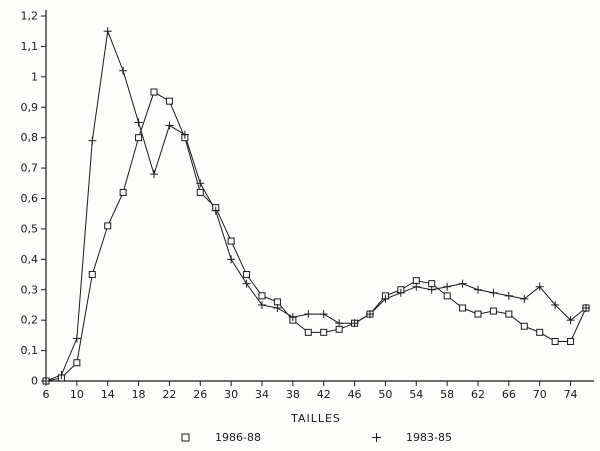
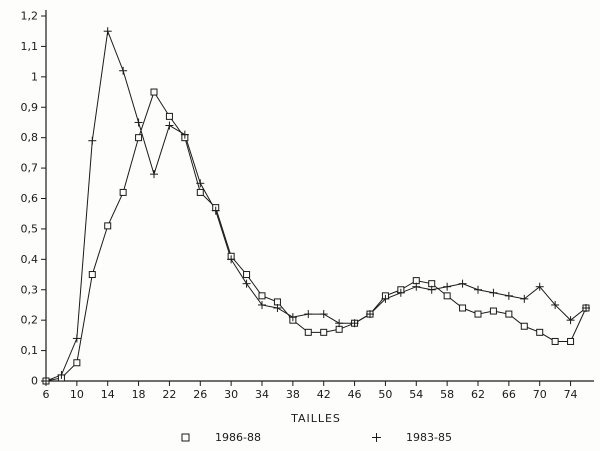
1986-88/22: 0,92 -> 0,87
1986-88/30: 0,46 -> 0,41
